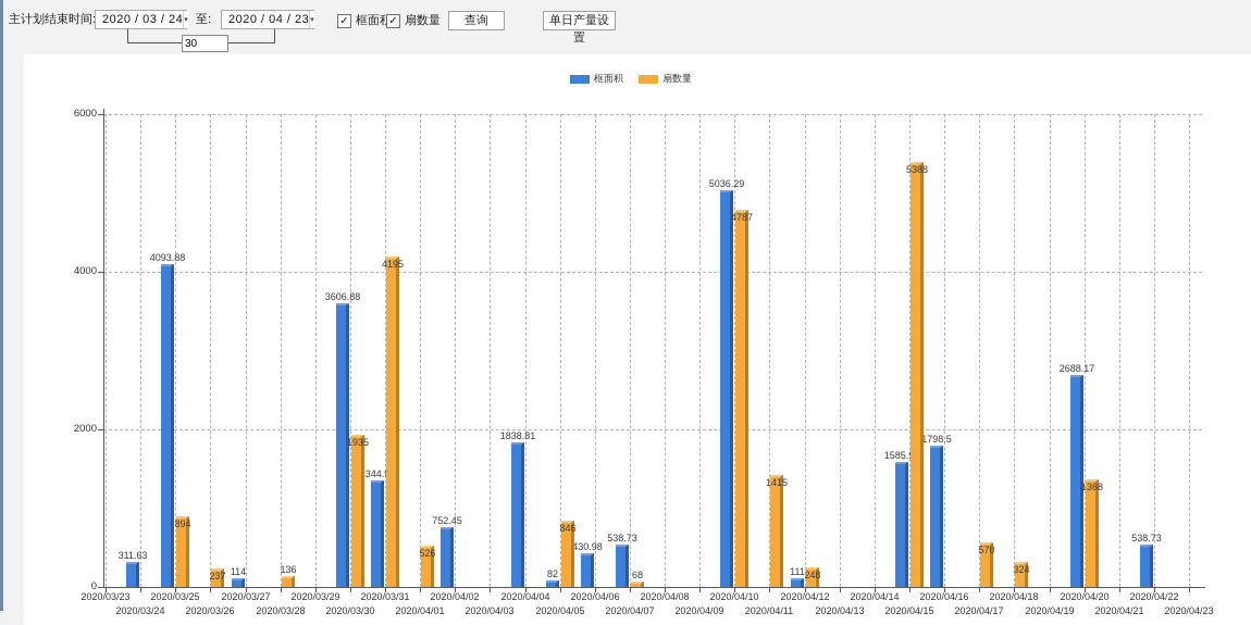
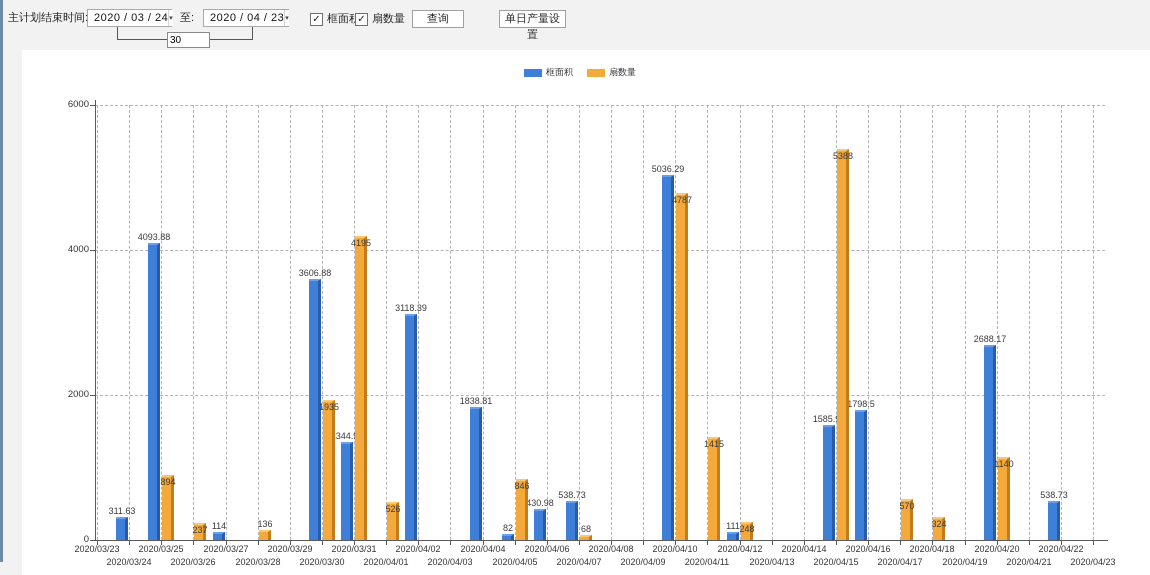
框面积/2020/04/02: 752.45 -> 3118.39
扇数量/2020/04/20: 1368 -> 1140
